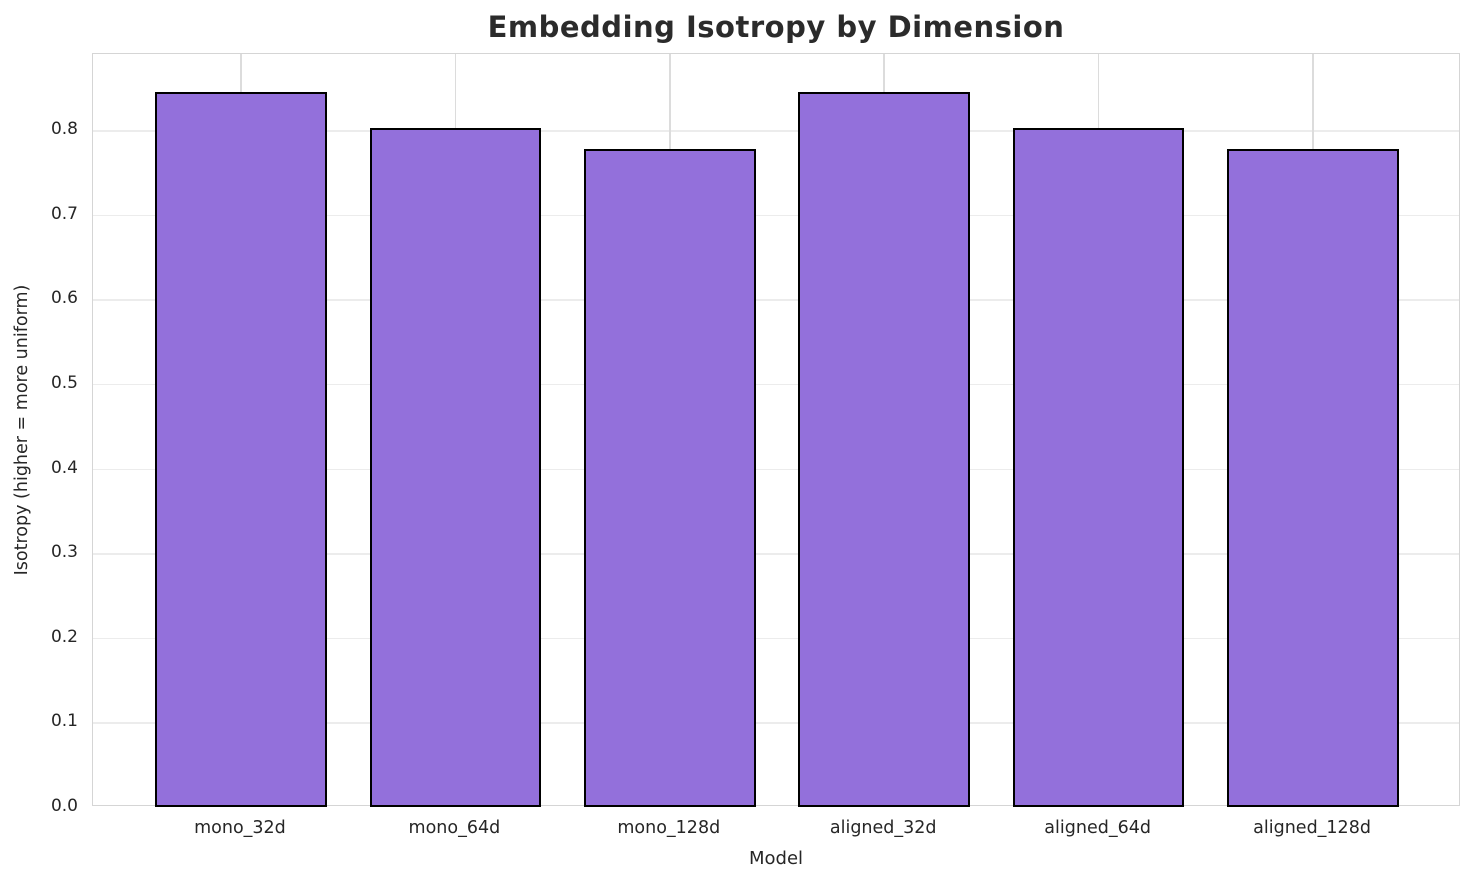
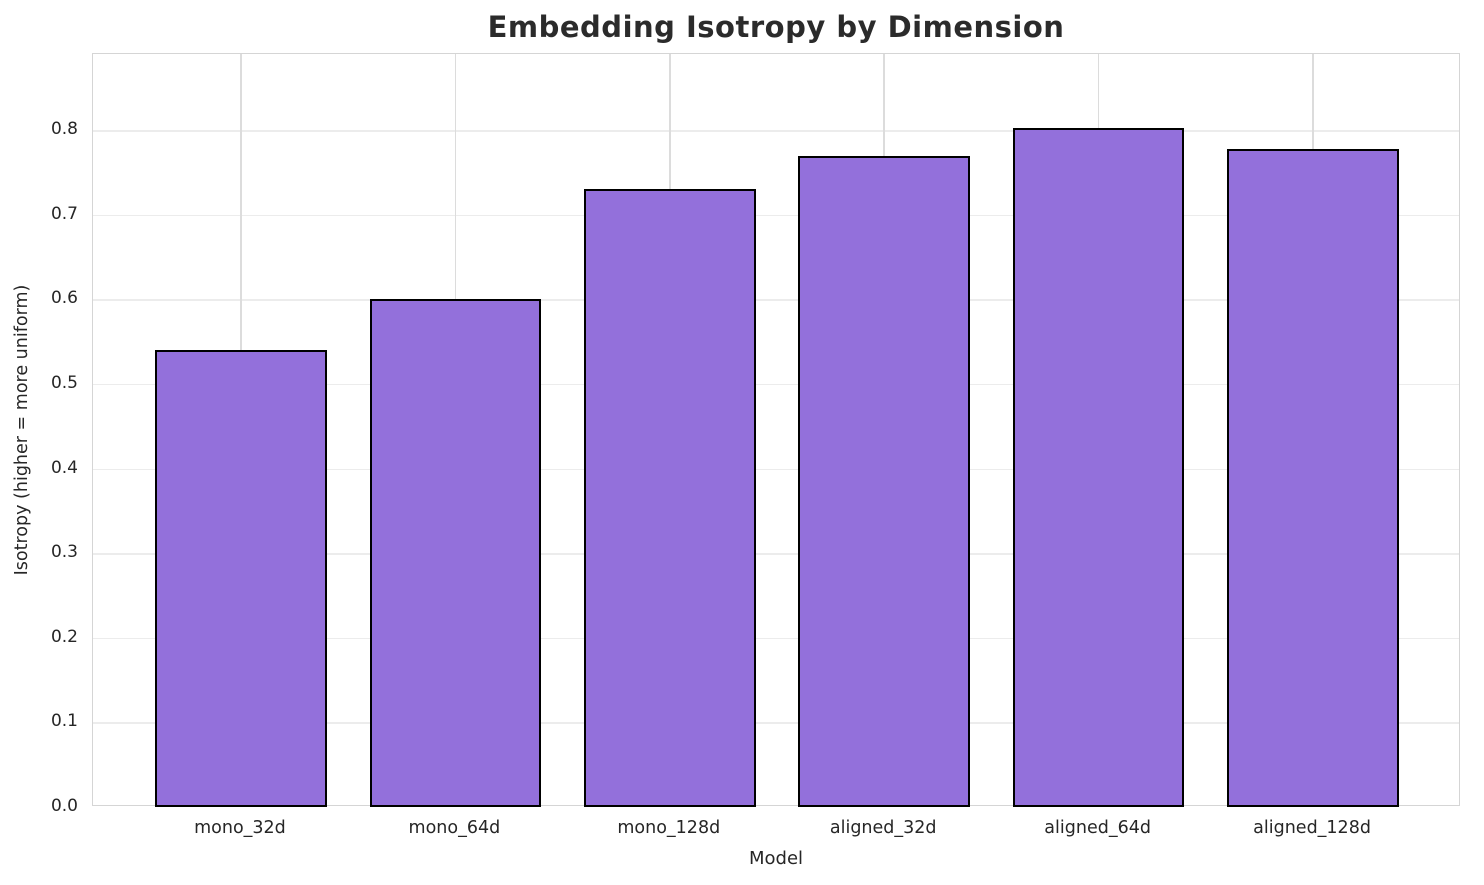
mono_32d: 0.84 -> 0.54
mono_64d: 0.80 -> 0.60
mono_128d: 0.78 -> 0.73
aligned_32d: 0.84 -> 0.77
